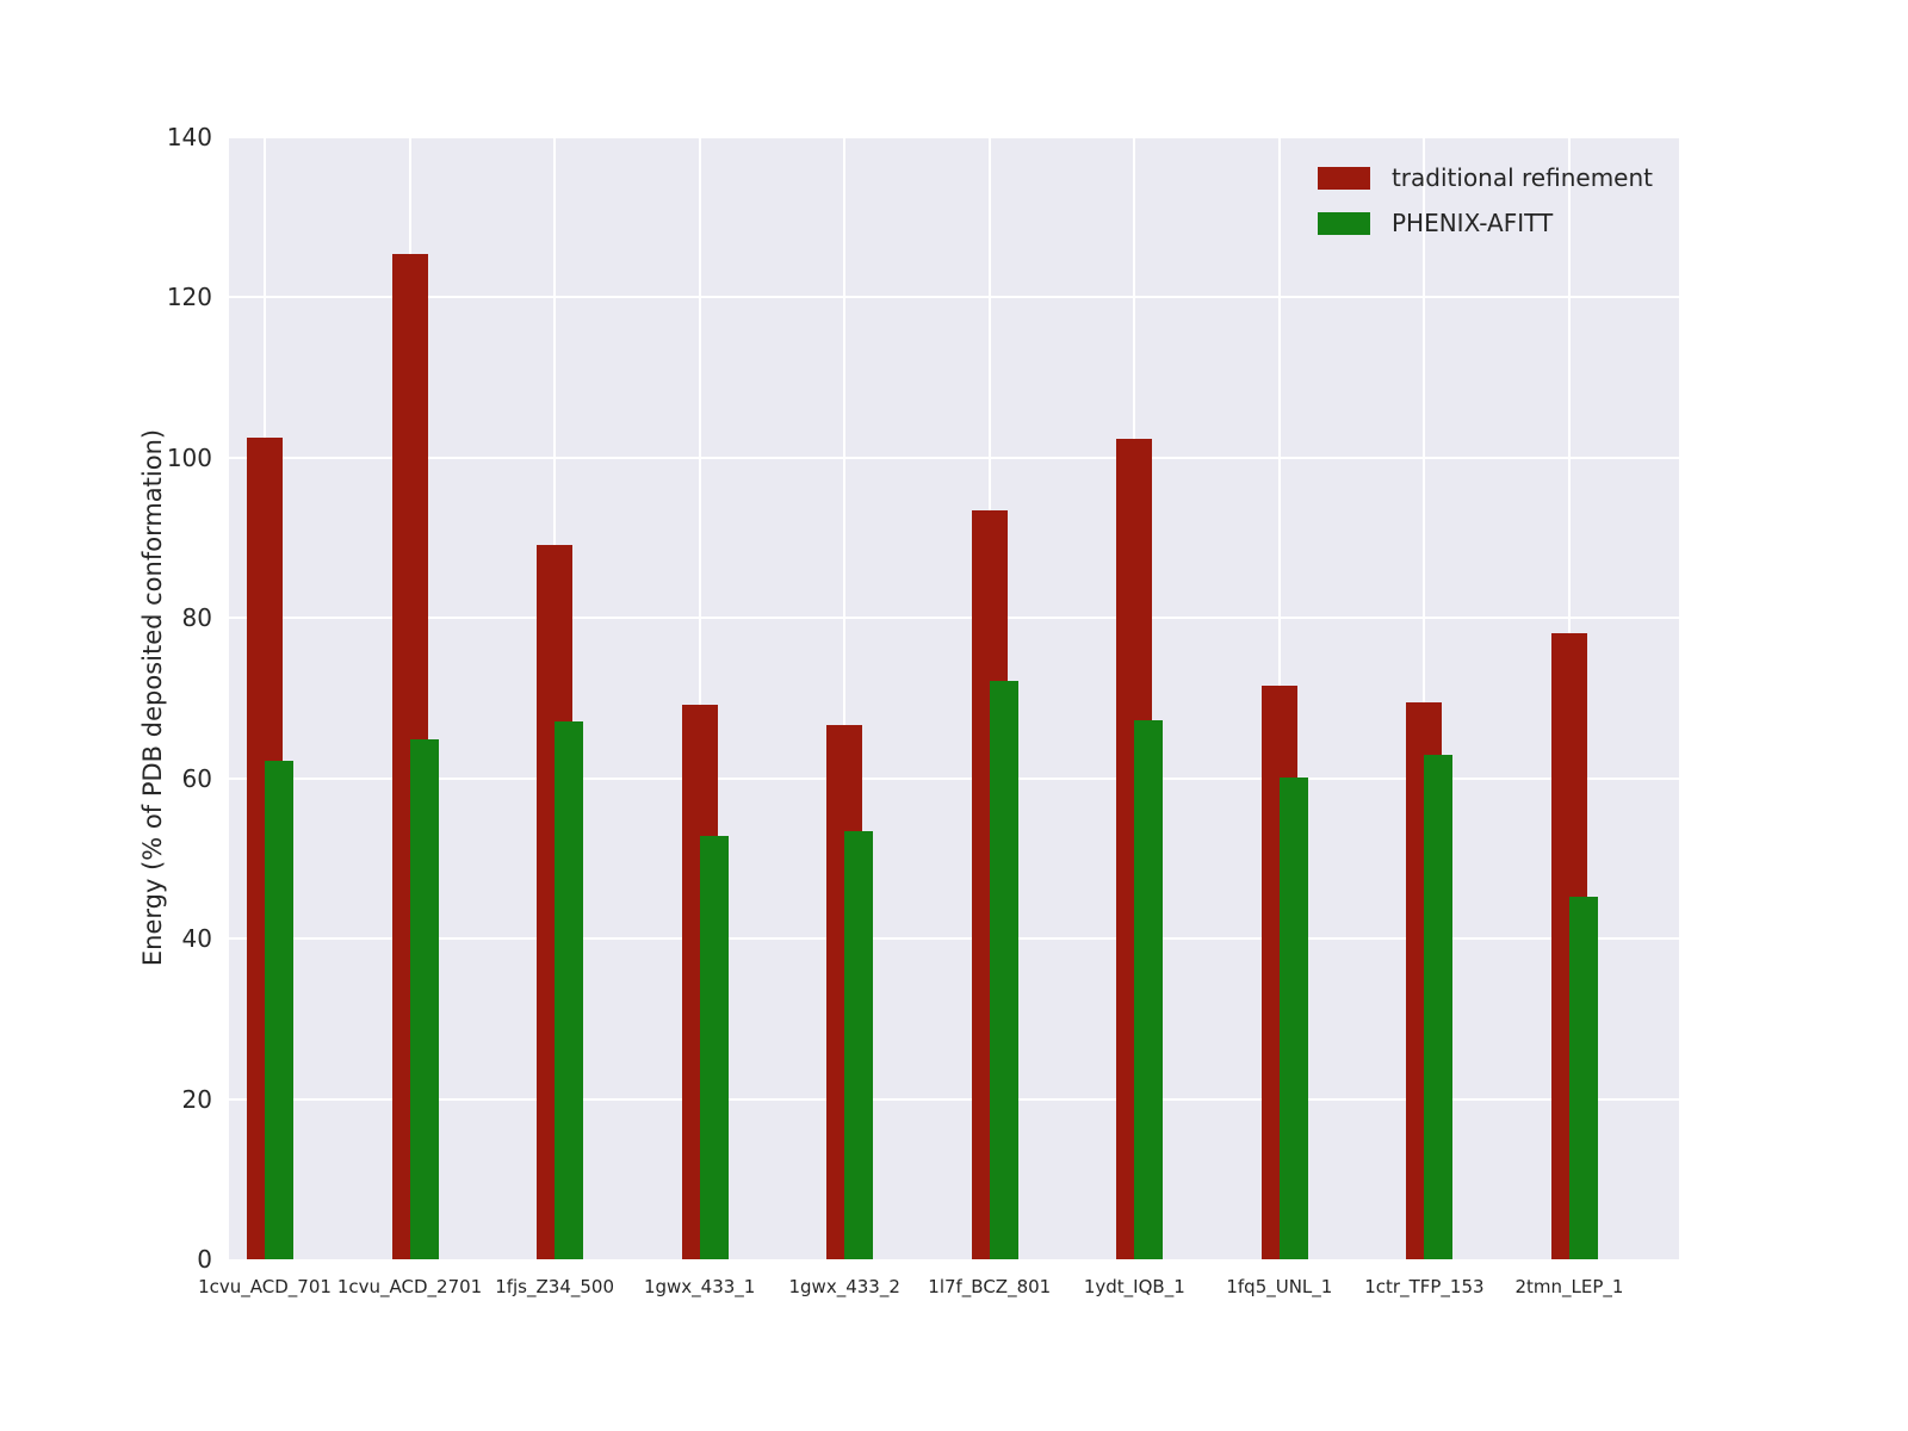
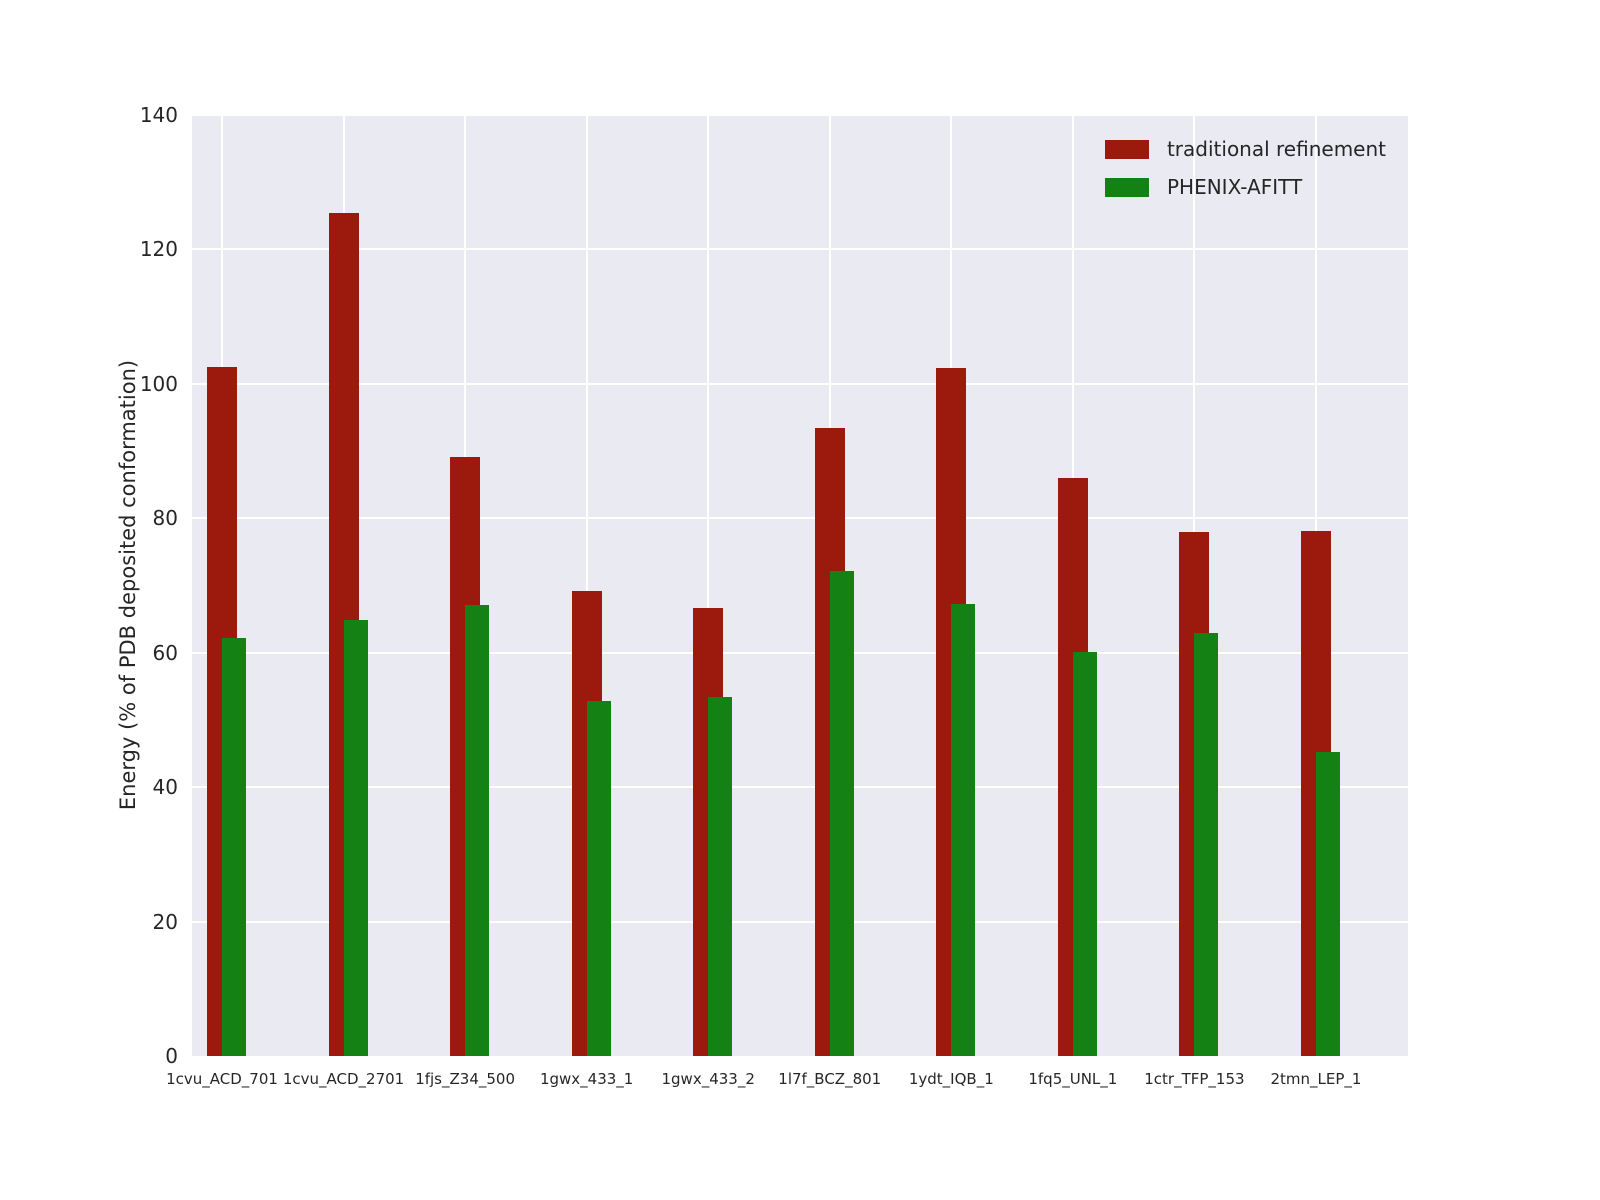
traditional refinement/1fq5_UNL_1: 72 -> 86
traditional refinement/1ctr_TFP_153: 70 -> 78
